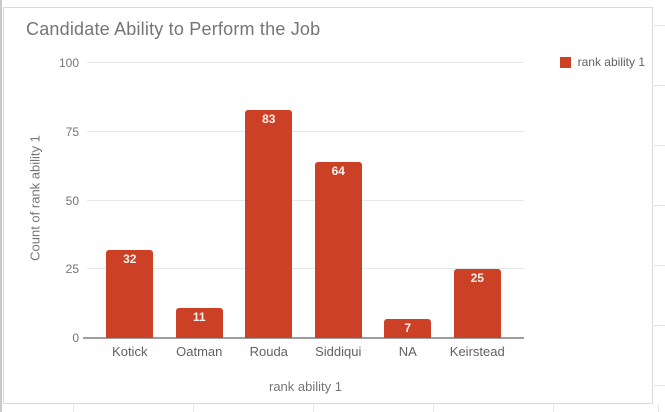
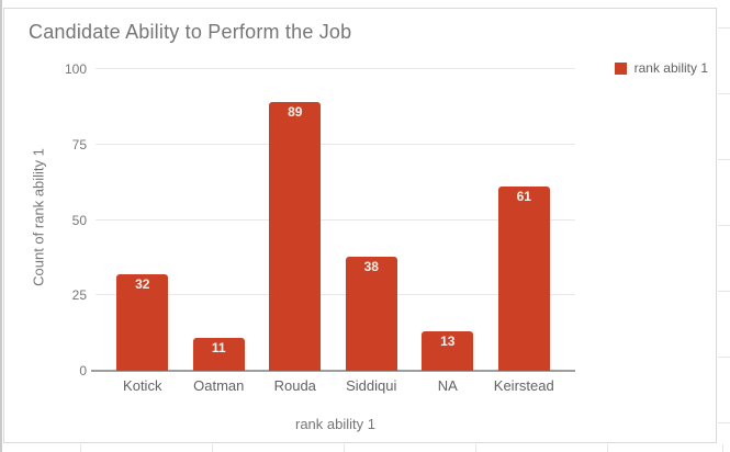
Rouda: 83 -> 89
Siddiqui: 64 -> 38
NA: 7 -> 13
Keirstead: 25 -> 61
